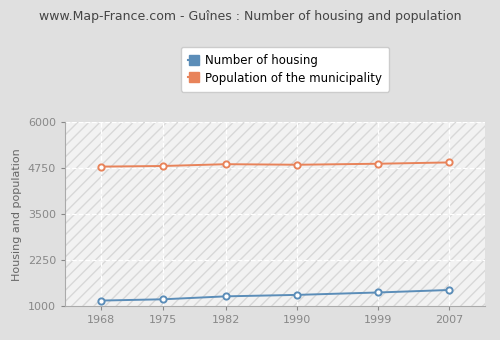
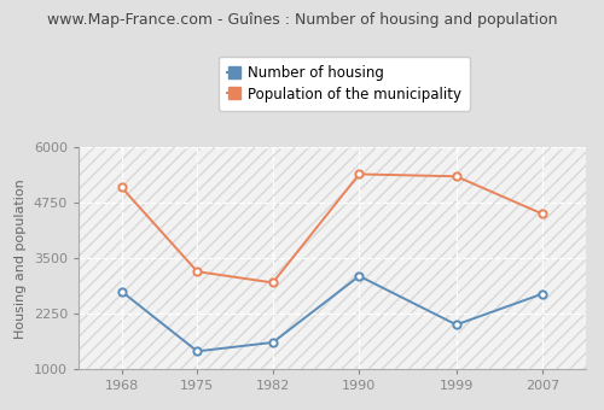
Number of housing/1968: 1150 -> 2750
Population of the municipality/1968: 4800 -> 5100
Number of housing/1975: 1180 -> 1400
Population of the municipality/1975: 4810 -> 3200
Number of housing/1982: 1260 -> 1600
Population of the municipality/1982: 4860 -> 2950
Number of housing/1990: 1300 -> 3100
Population of the municipality/1990: 4850 -> 5400
Number of housing/1999: 1370 -> 2000
Population of the municipality/1999: 4870 -> 5350
Number of housing/2007: 1440 -> 2700
Population of the municipality/2007: 4910 -> 4500
